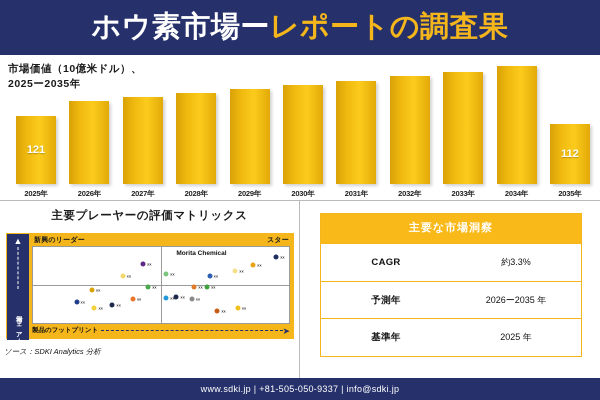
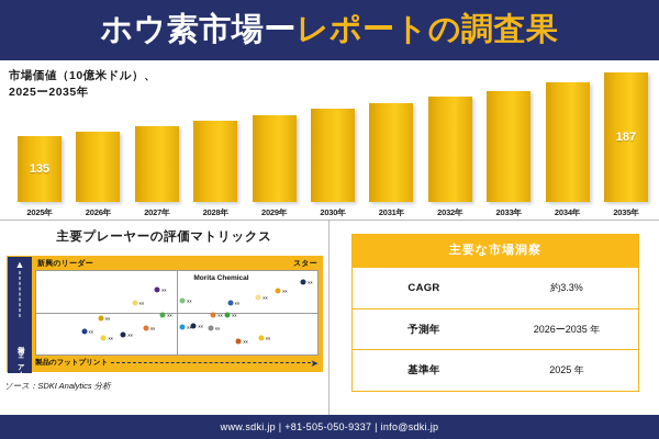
2025年: 121 -> 135
2035年: 112 -> 187
